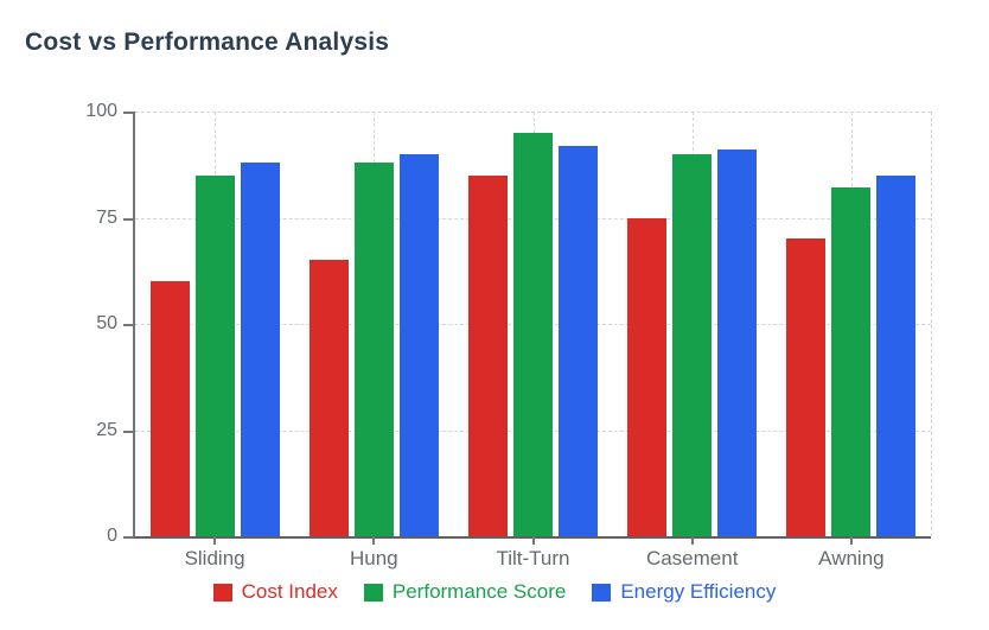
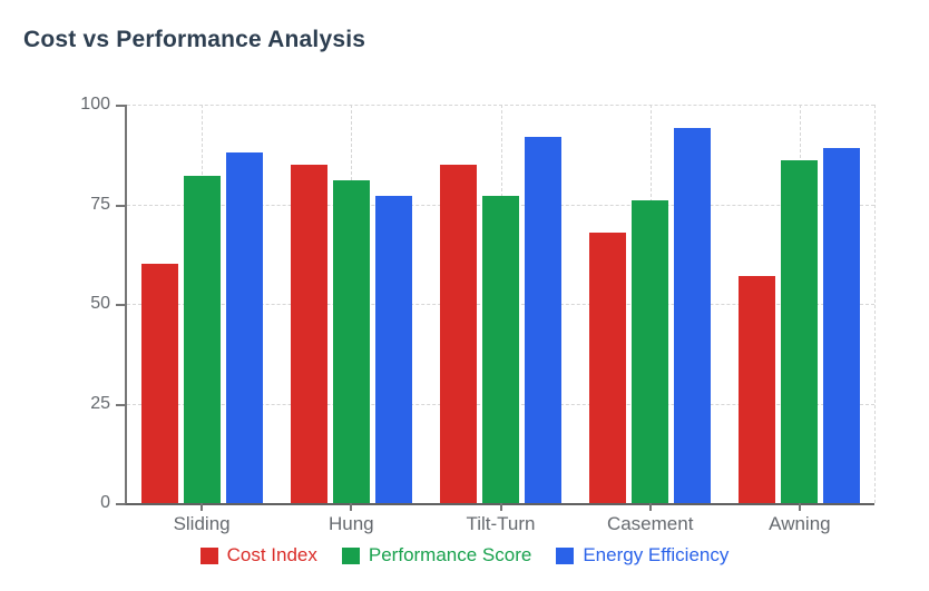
Performance Score/Sliding: 85 -> 82
Cost Index/Hung: 65 -> 85
Performance Score/Hung: 88 -> 81
Energy Efficiency/Hung: 90 -> 77
Performance Score/Tilt-Turn: 95 -> 77
Cost Index/Casement: 75 -> 68
Performance Score/Casement: 90 -> 76
Energy Efficiency/Casement: 91 -> 94
Cost Index/Awning: 70 -> 57
Performance Score/Awning: 82 -> 86
Energy Efficiency/Awning: 85 -> 89
